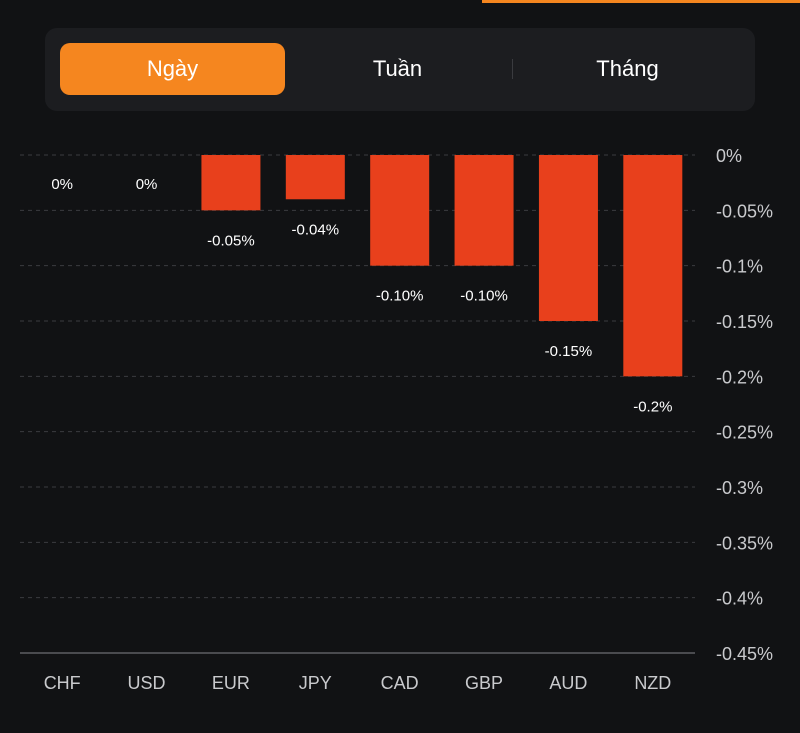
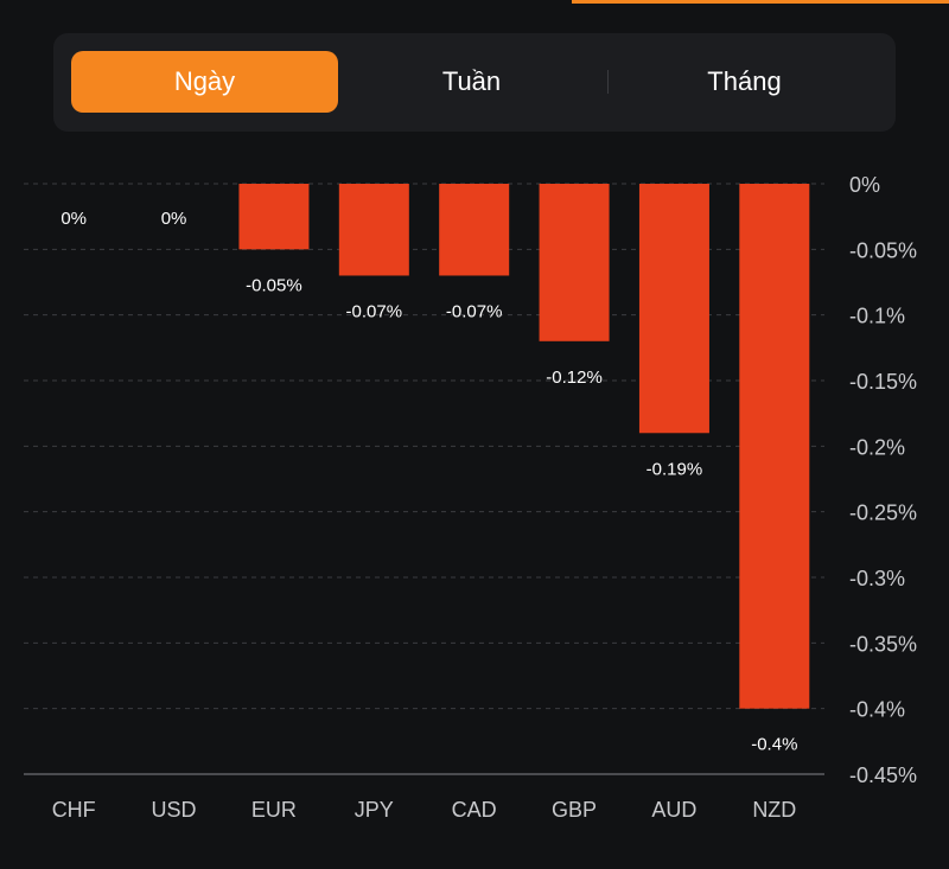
JPY: -0.04% -> -0.07%
CAD: -0.10% -> -0.07%
GBP: -0.10% -> -0.12%
AUD: -0.15% -> -0.19%
NZD: -0.2% -> -0.4%
